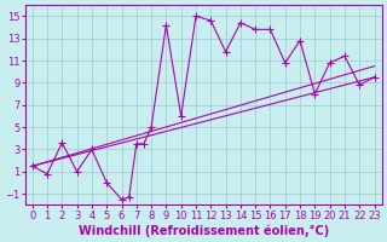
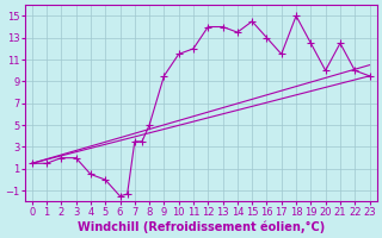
1: 0.8 -> 1.5
2: 3.6 -> 2.0
3: 1.0 -> 2.0
4: 3.0 -> 0.5
9: 14.2 -> 9.5
10: 6.0 -> 11.5
11: 15.0 -> 12.0
12: 14.6 -> 14.0
13: 11.8 -> 14.0
14: 14.4 -> 13.5
15: 13.8 -> 14.5
16: 13.8 -> 13.0
17: 10.8 -> 11.5
18: 12.8 -> 15.0
19: 8.0 -> 12.5
20: 10.8 -> 10.0
21: 11.4 -> 12.5
22: 8.8 -> 10.0
